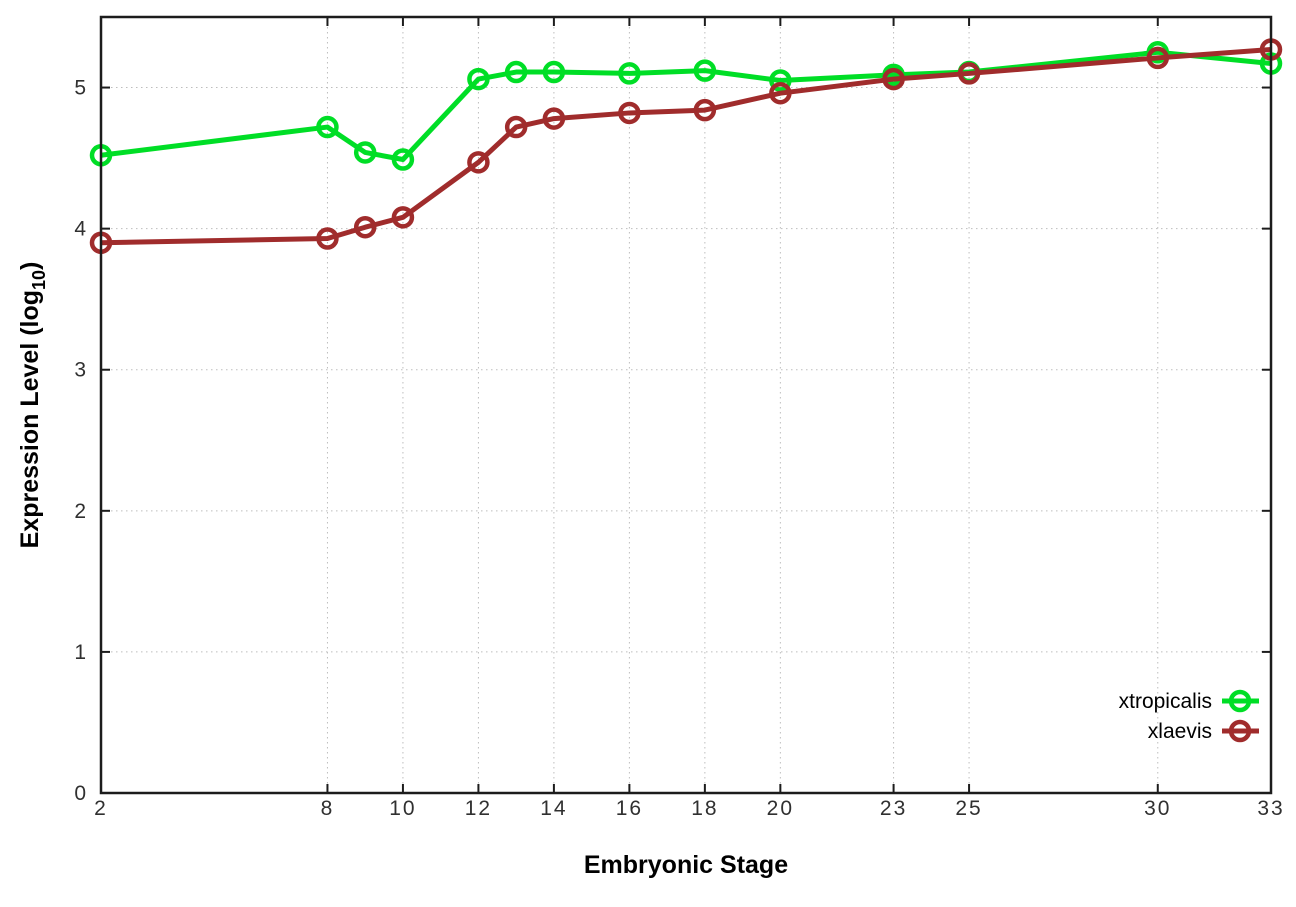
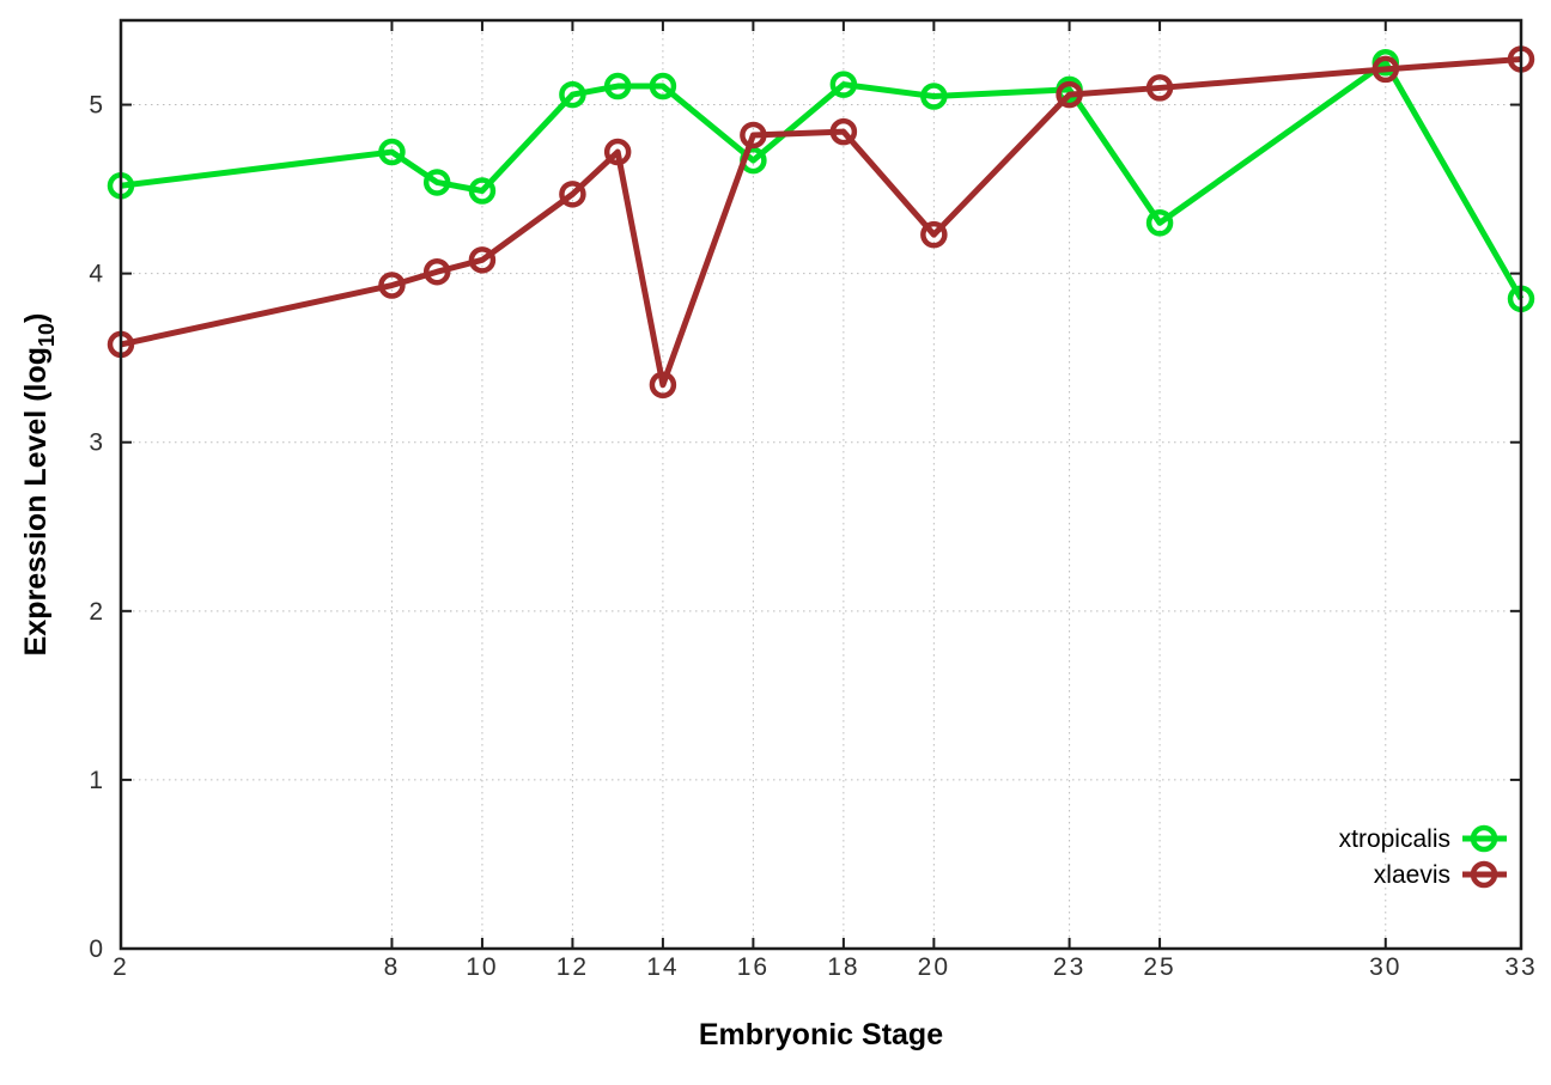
xlaevis/2: 3.90 -> 3.58
xlaevis/14: 4.78 -> 3.34
xtropicalis/16: 5.10 -> 4.67
xlaevis/20: 4.96 -> 4.23
xtropicalis/25: 5.11 -> 4.30
xtropicalis/33: 5.17 -> 3.85
